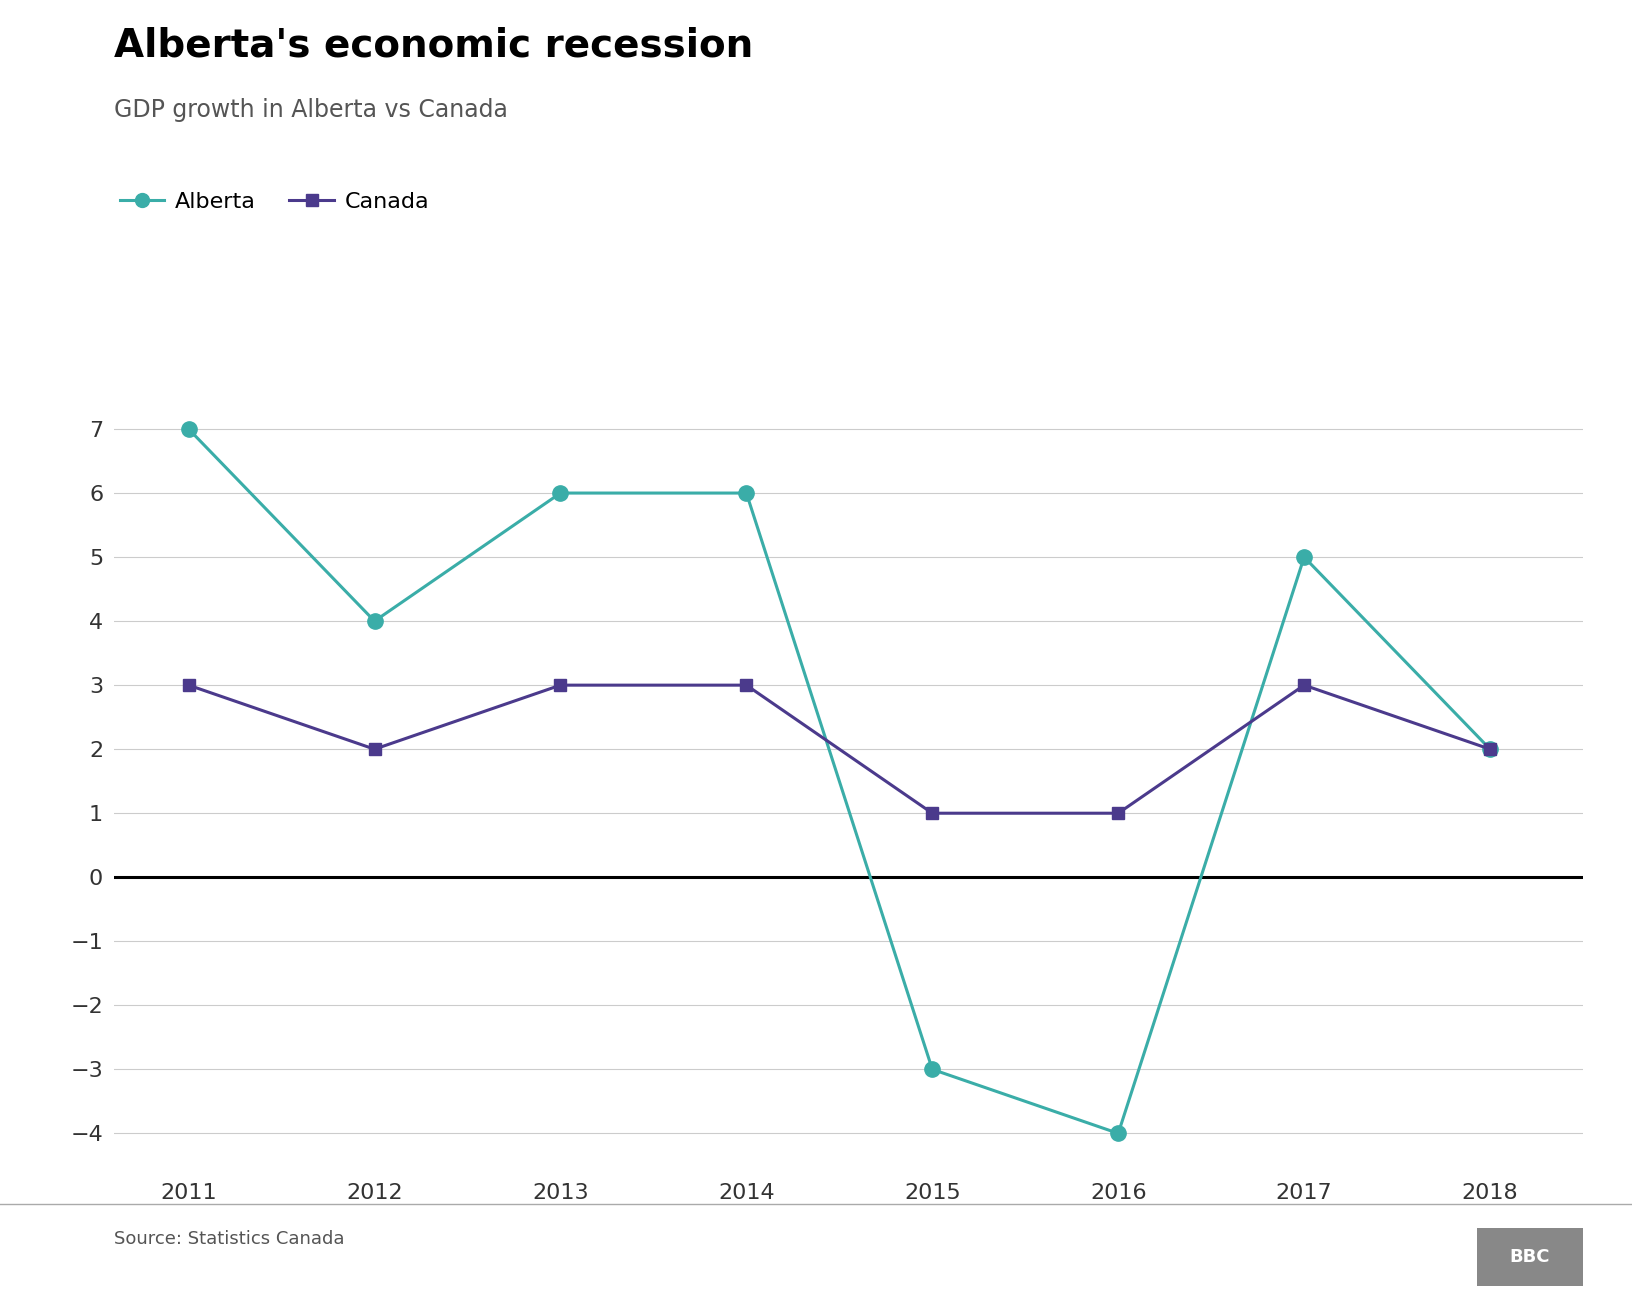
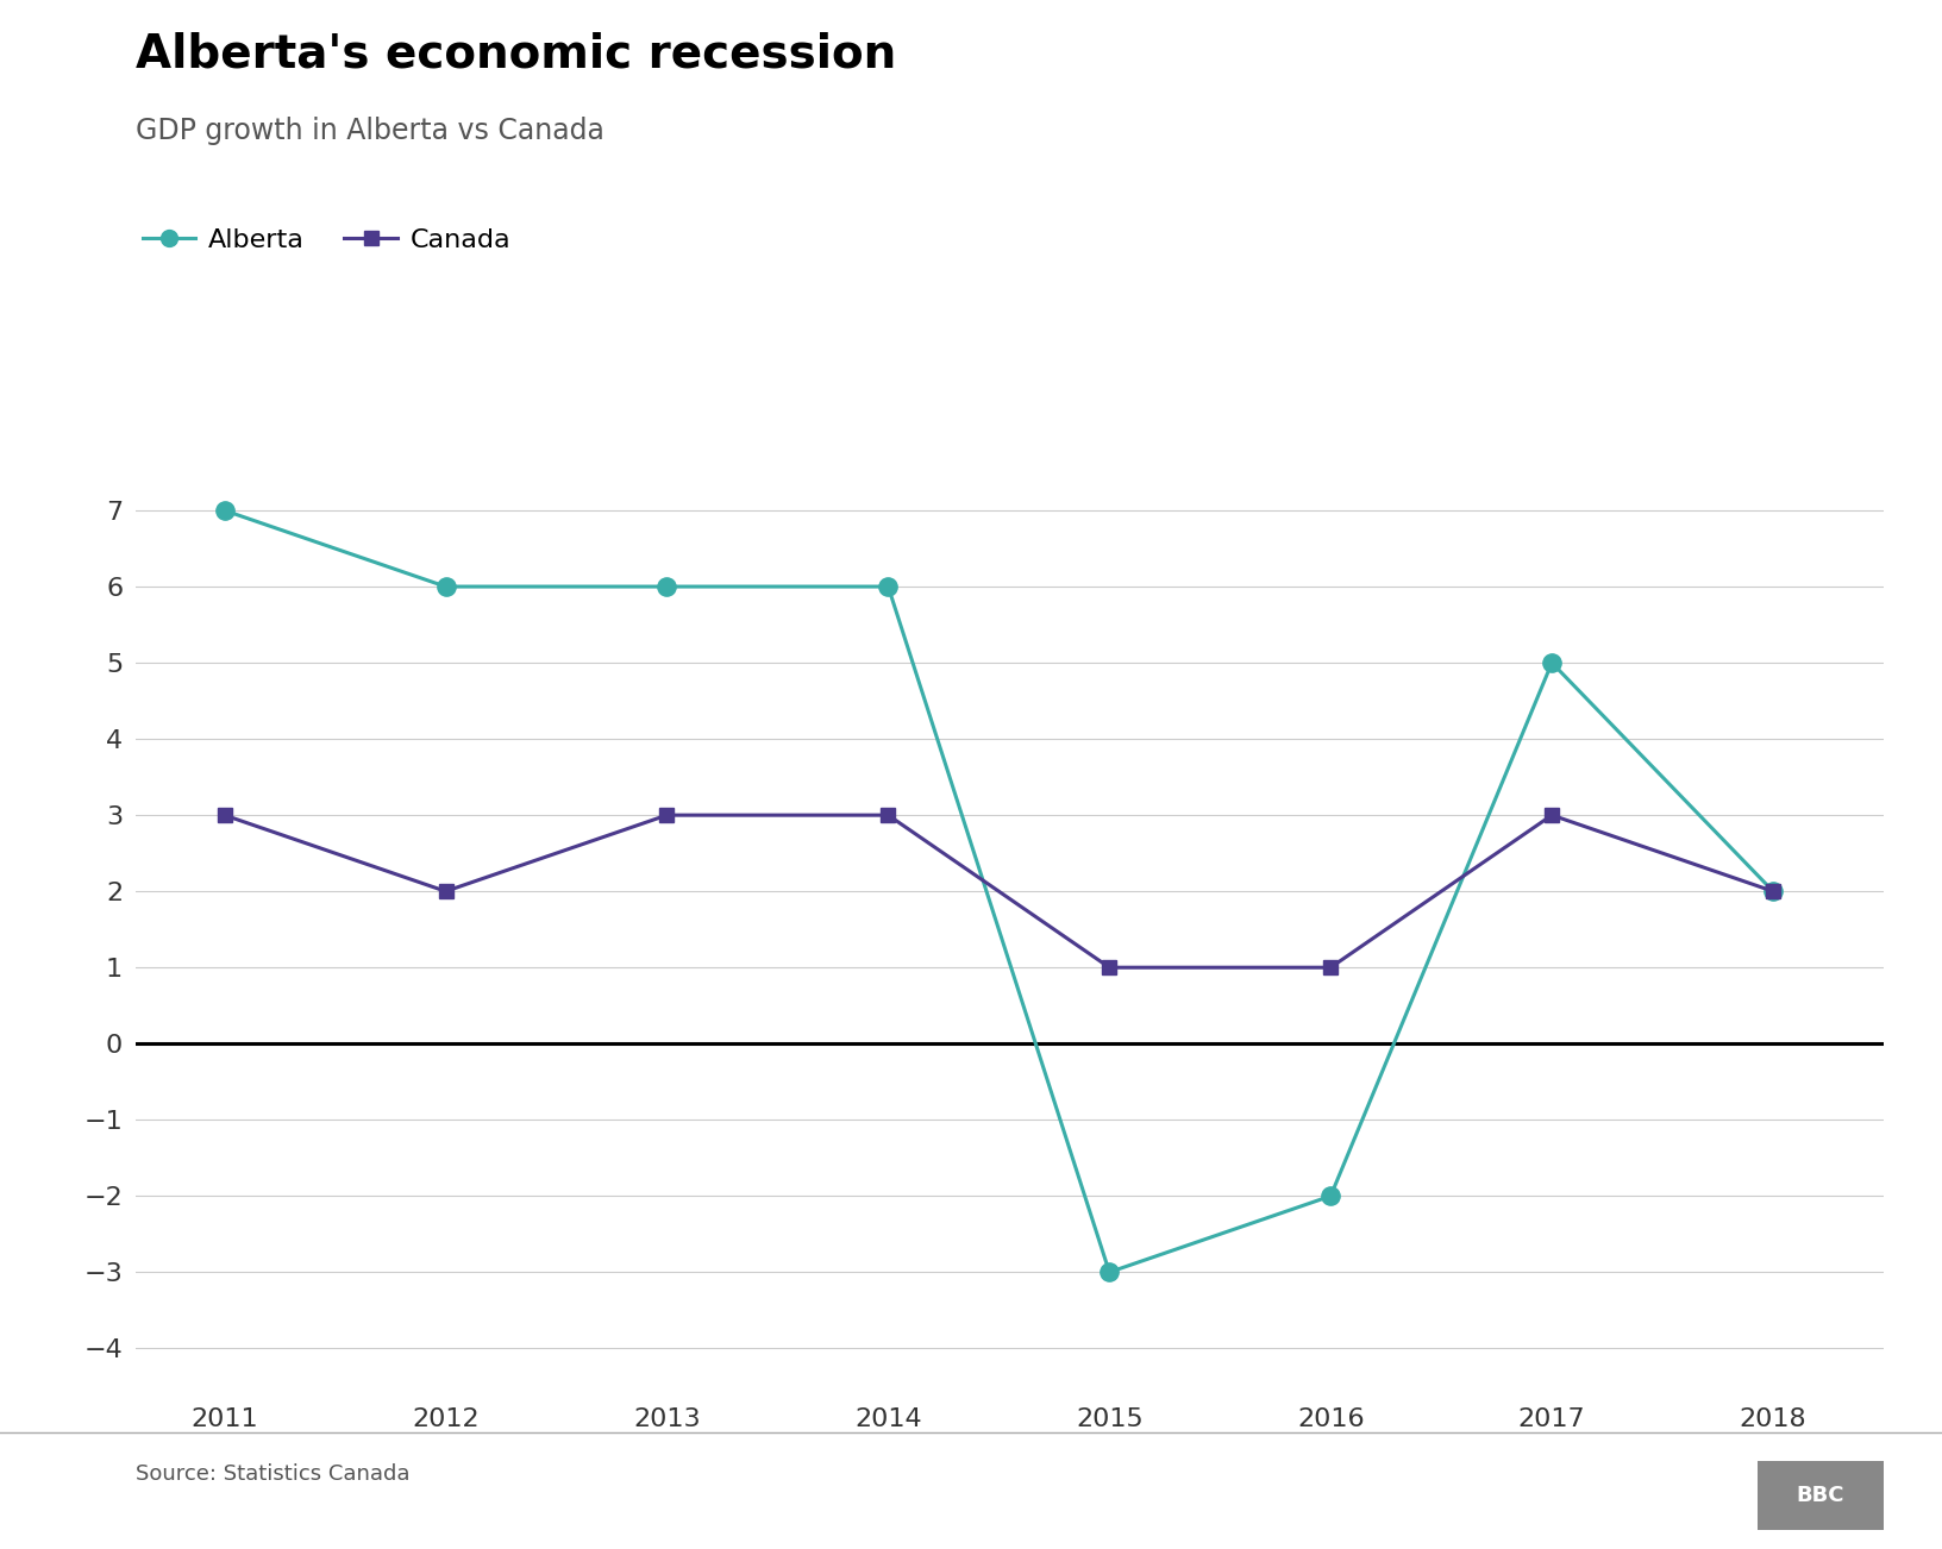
Alberta/2012: 4 -> 6
Alberta/2016: -4 -> -2
